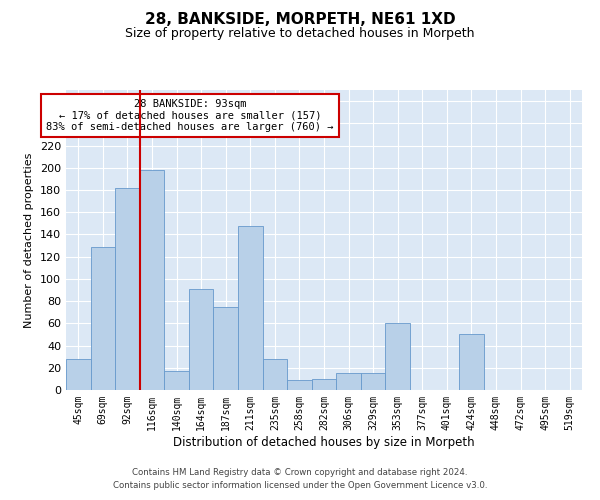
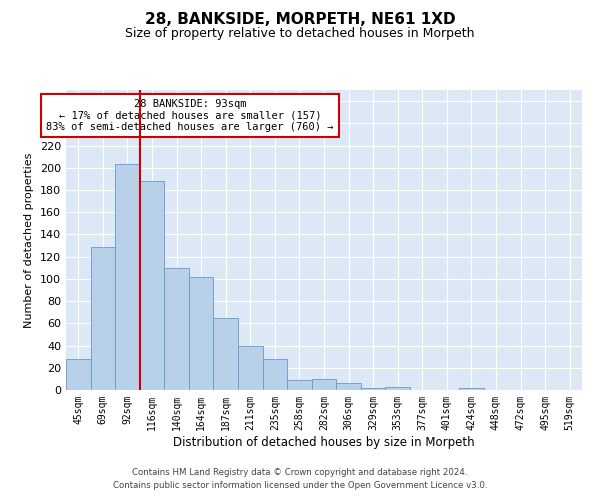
92sqm: 182 -> 203
116sqm: 198 -> 188
140sqm: 17 -> 110
164sqm: 91 -> 102
187sqm: 75 -> 65
211sqm: 148 -> 40
306sqm: 15 -> 6
329sqm: 15 -> 2
353sqm: 60 -> 3
424sqm: 50 -> 2
